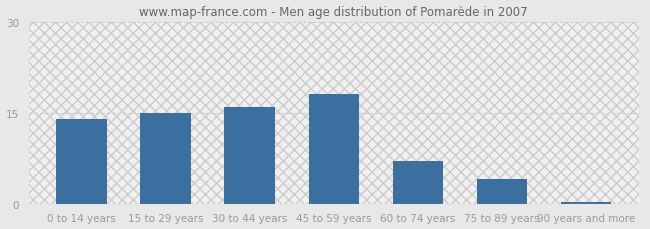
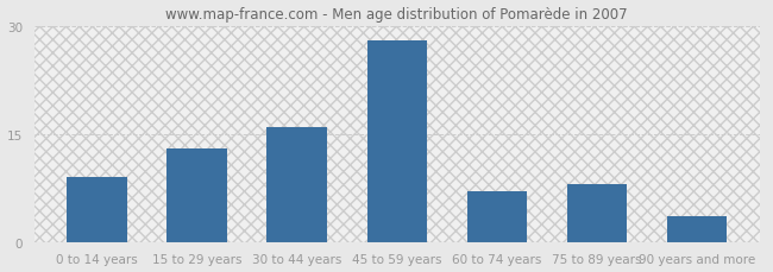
0 to 14 years: 14.0 -> 9.0
15 to 29 years: 15.0 -> 13.0
45 to 59 years: 18.0 -> 28.0
75 to 89 years: 4.0 -> 8.0
90 years and more: 0.3 -> 3.6
